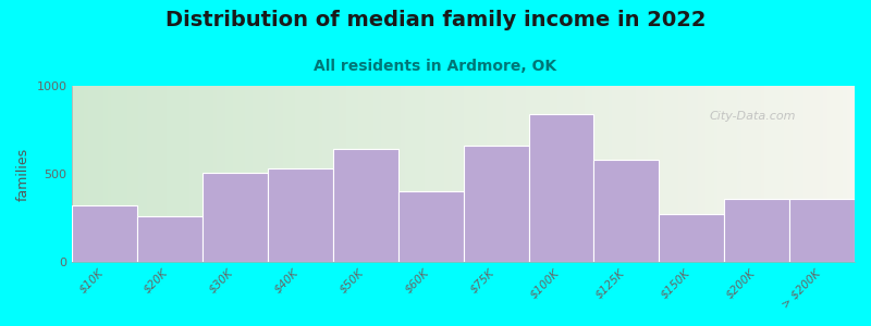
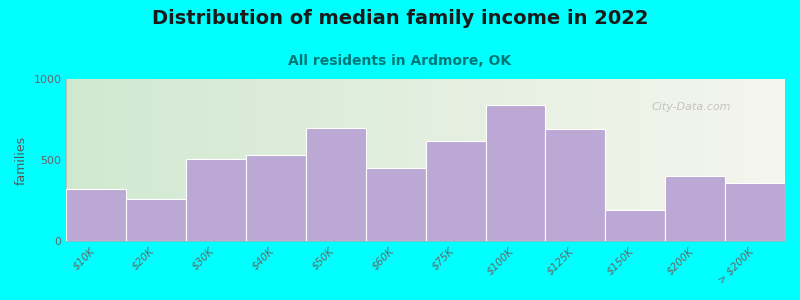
$50K: 640 -> 700
$60K: 400 -> 450
$75K: 660 -> 620
$125K: 580 -> 690
$150K: 270 -> 190
$200K: 360 -> 400
